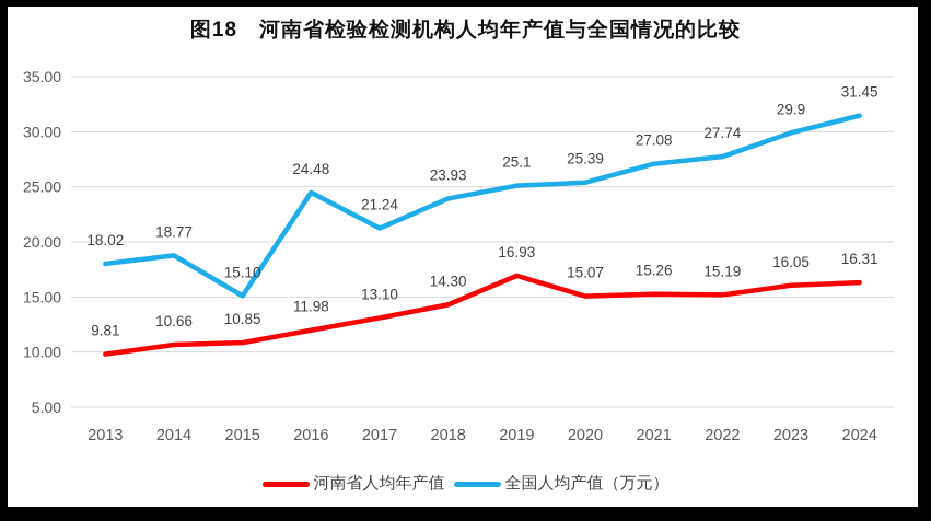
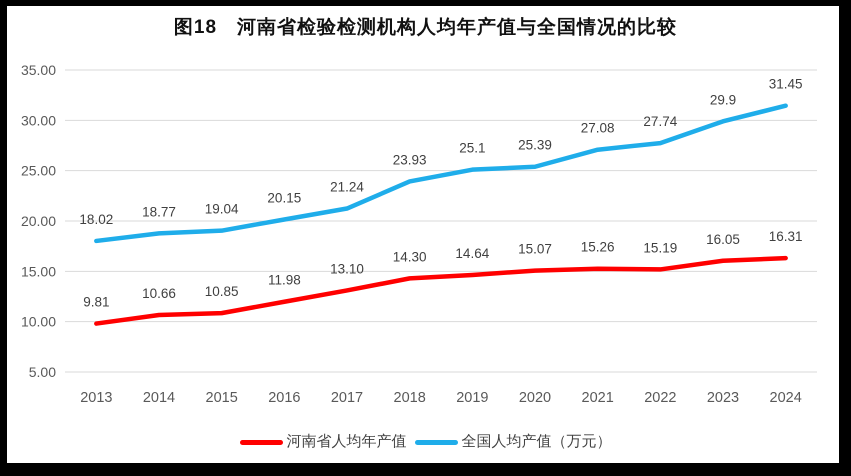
全国人均产值（万元）/2015: 15.10 -> 19.04
全国人均产值（万元）/2016: 24.48 -> 20.15
河南省人均年产值/2019: 16.93 -> 14.64
